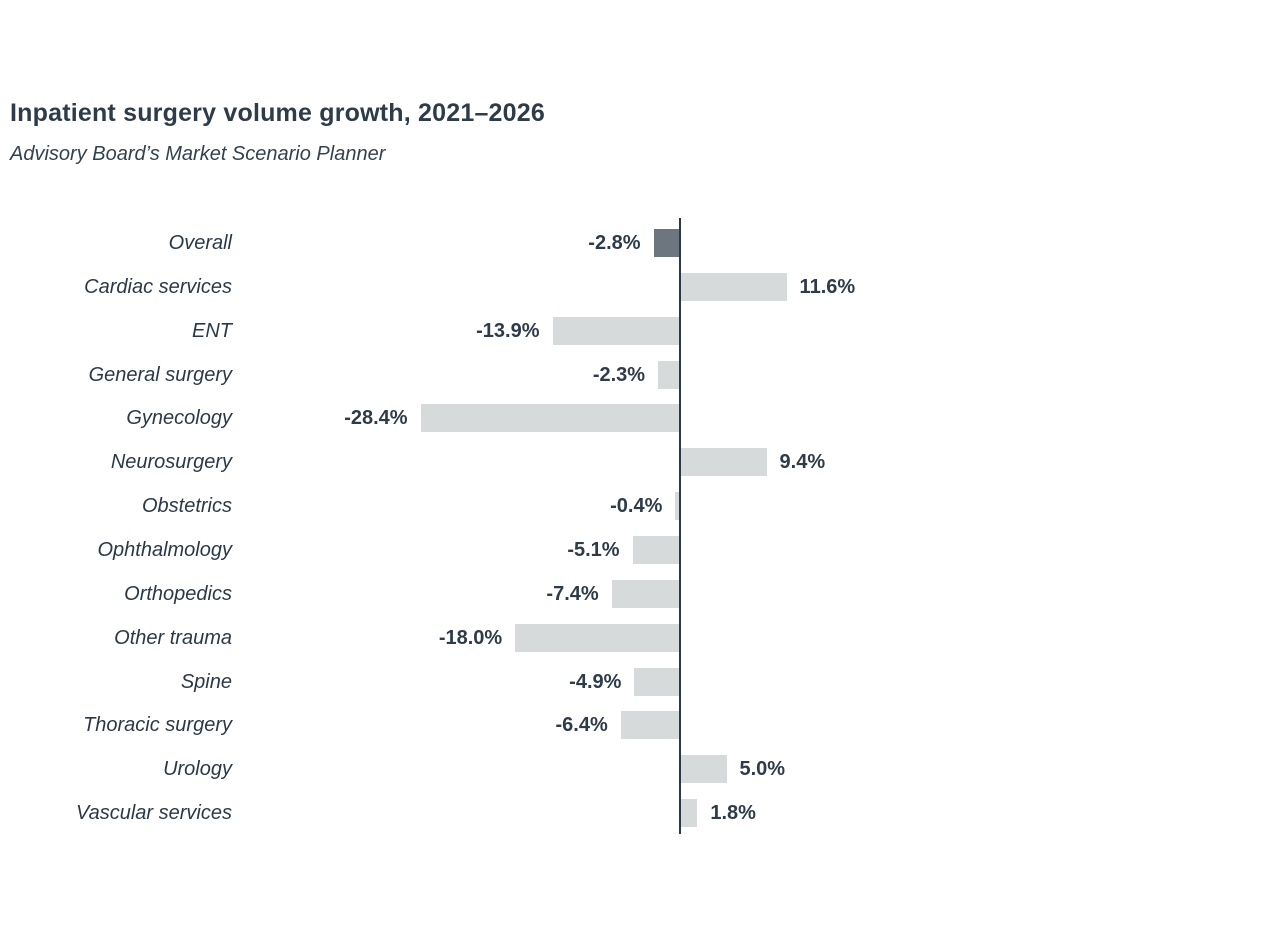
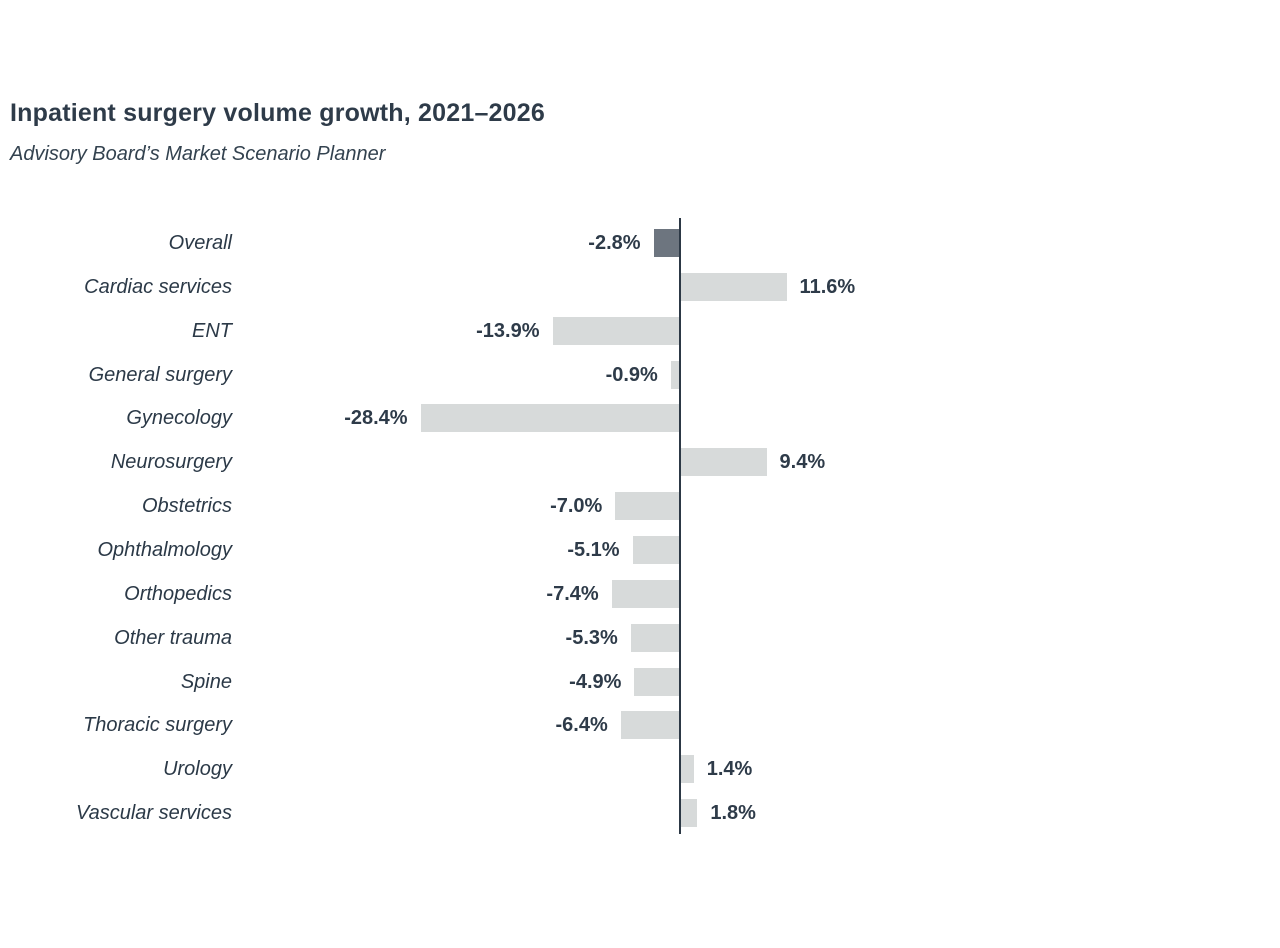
General surgery: -2.3% -> -0.9%
Obstetrics: -0.4% -> -7.0%
Other trauma: -18.0% -> -5.3%
Urology: 5.0% -> 1.4%
